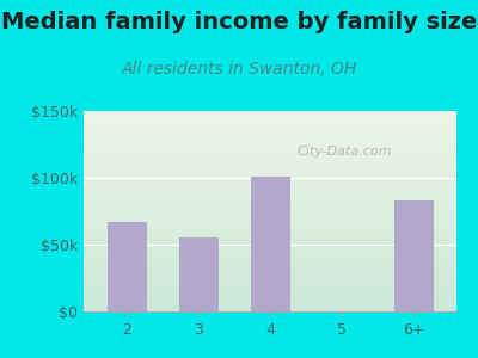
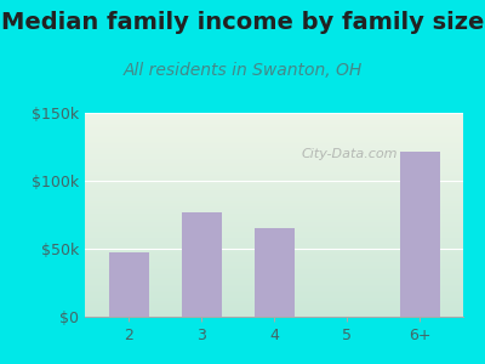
2: $67k -> $47k
3: $55k -> $77k
4: $101k -> $65k
6+: $83k -> $121k
